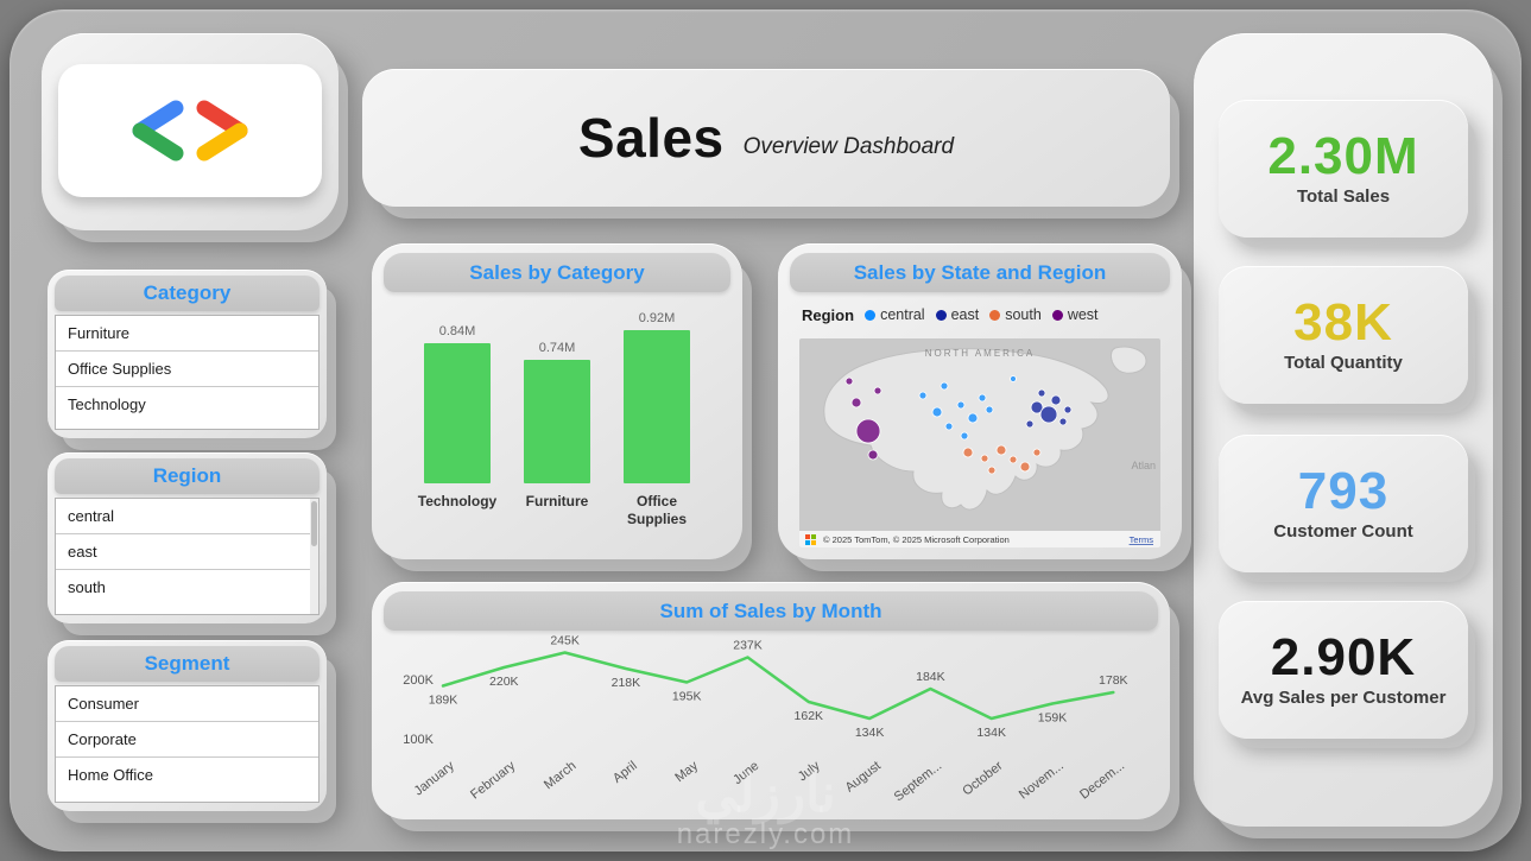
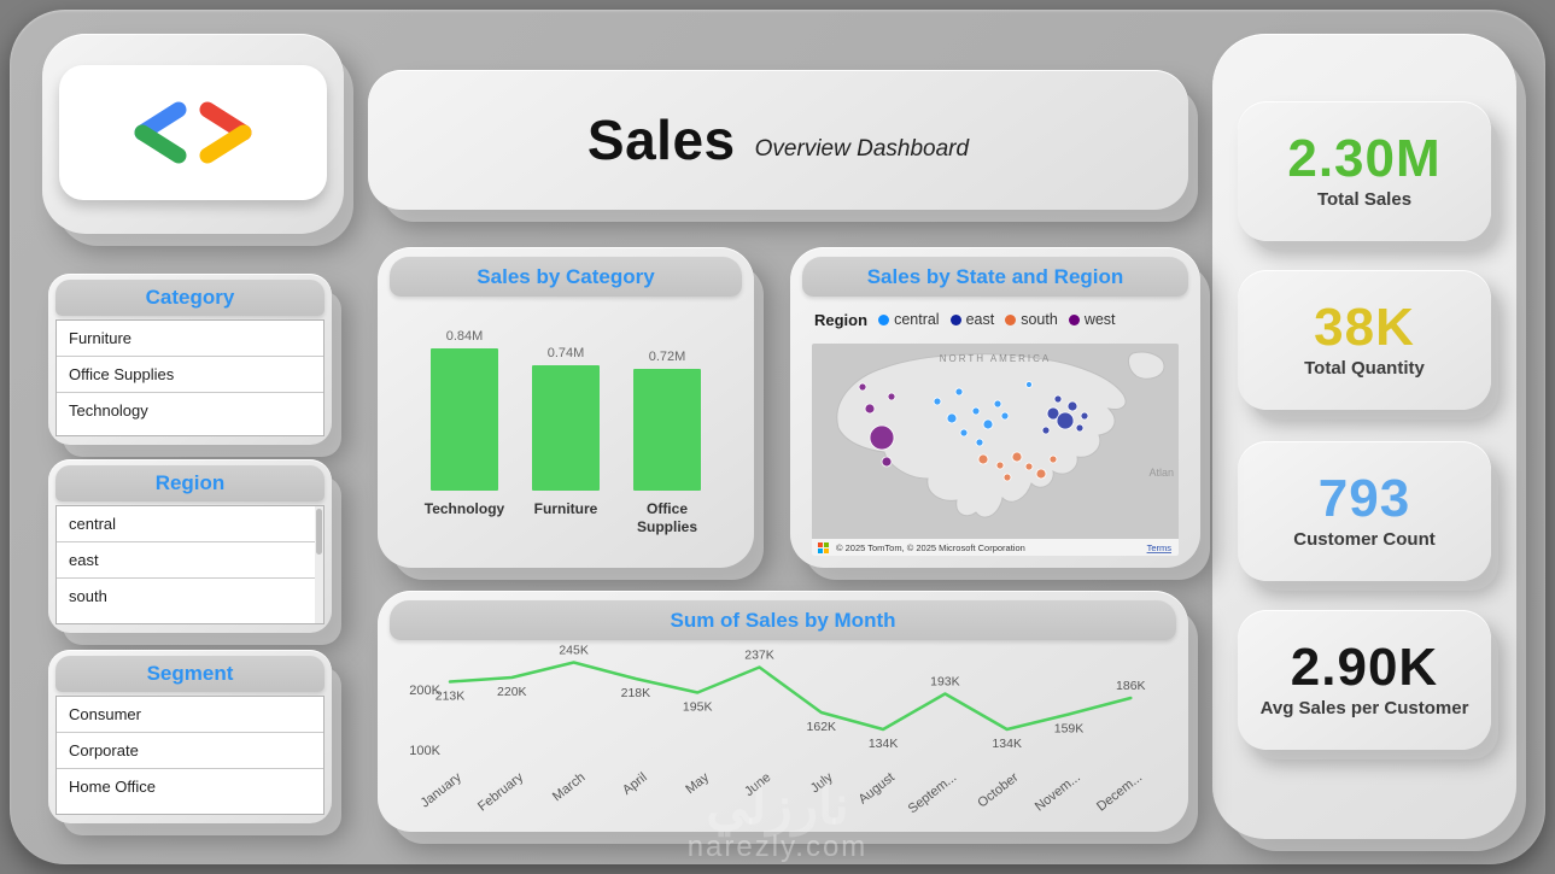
Sales by Category/Office Supplies: 0.92M -> 0.72M
Sum of Sales by Month/January: 189K -> 213K
Sum of Sales by Month/Septem...: 184K -> 193K
Sum of Sales by Month/Decem...: 178K -> 186K
